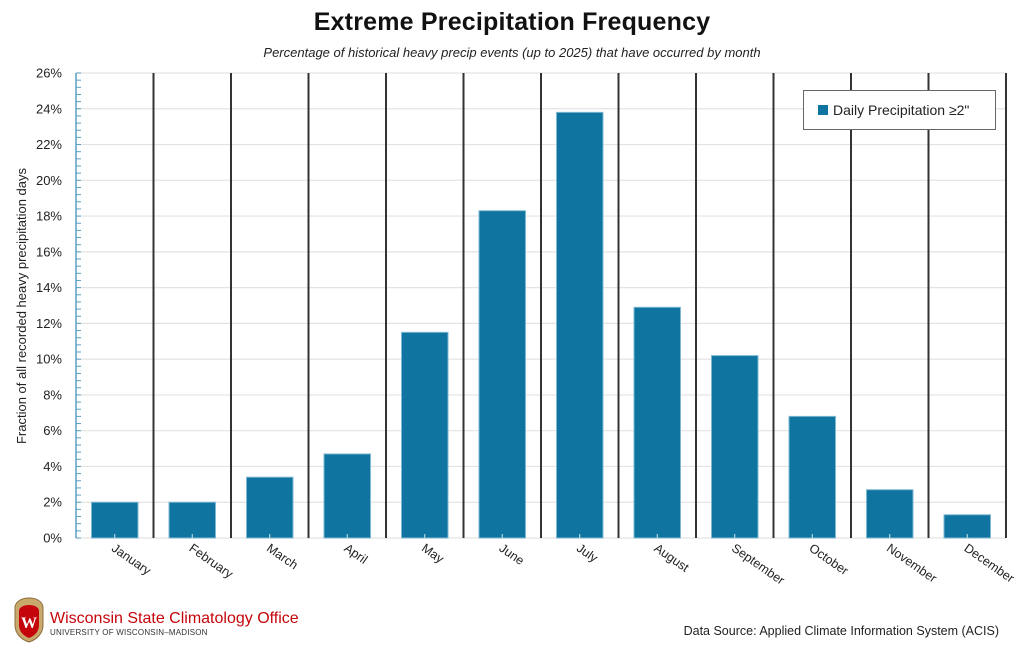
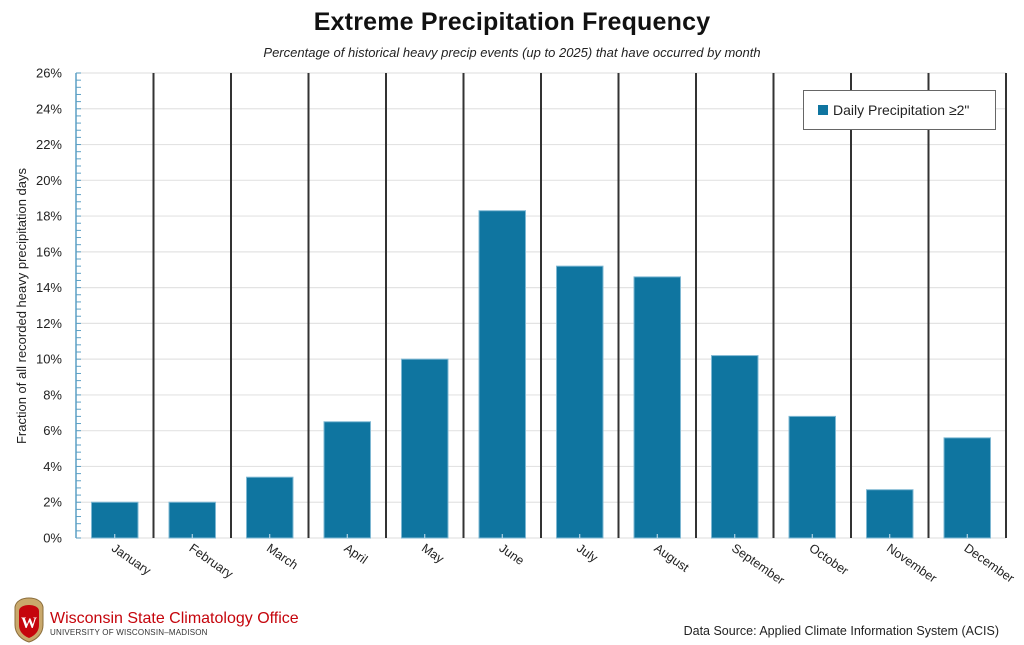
April: 4.7% -> 6.5%
May: 11.5% -> 10.0%
July: 23.8% -> 15.2%
August: 12.9% -> 14.6%
December: 1.3% -> 5.6%
